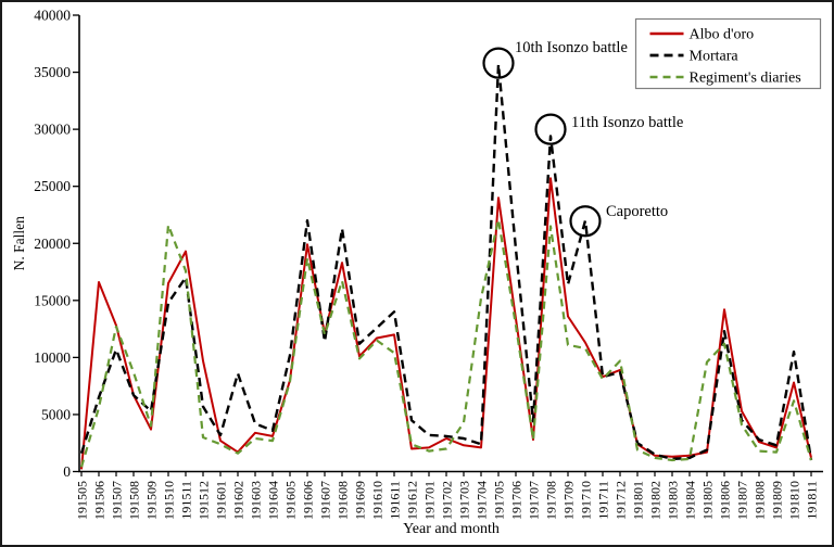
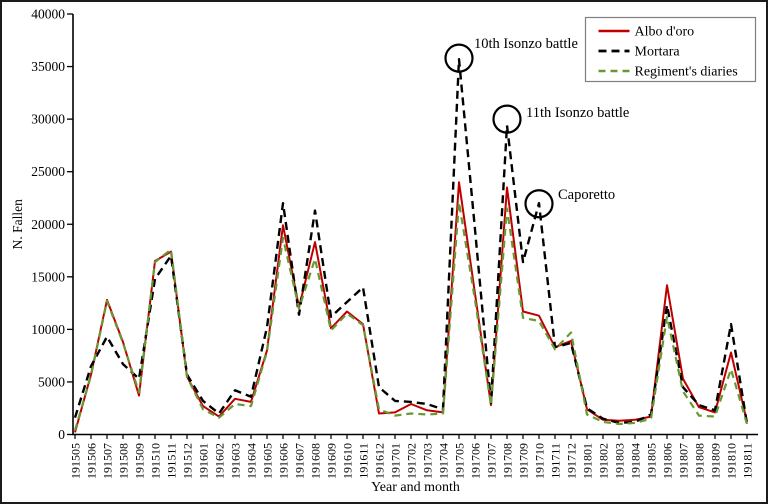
Albo d'oro/191506: 16600 -> 5700
Mortara/191507: 10700 -> 9300
Albo d'oro/191508: 6700 -> 8800
Regiment's diaries/191510: 21600 -> 16400
Albo d'oro/191511: 19300 -> 17400
Albo d'oro/191512: 9700 -> 5500
Regiment's diaries/191512: 3000 -> 5500
Mortara/191602: 8600 -> 2000
Albo d'oro/191611: 12000 -> 10500
Regiment's diaries/191703: 4300 -> 1900
Regiment's diaries/191704: 15200 -> 2000
Mortara/191707: 4400 -> 3000
Albo d'oro/191708: 25700 -> 23500
Albo d'oro/191709: 13600 -> 11700
Regiment's diaries/191805: 9600 -> 1500
